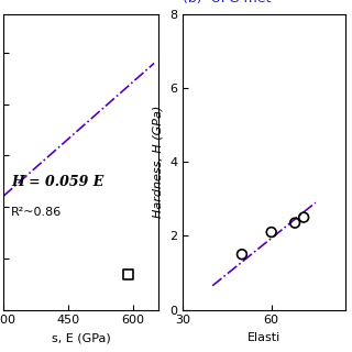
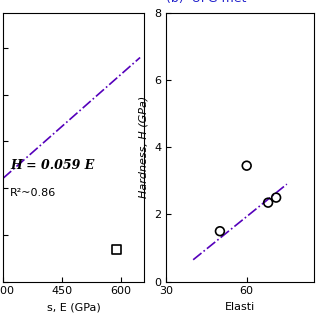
60: 2.10 -> 3.45
